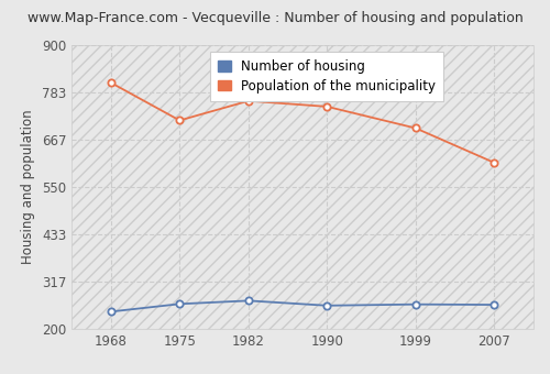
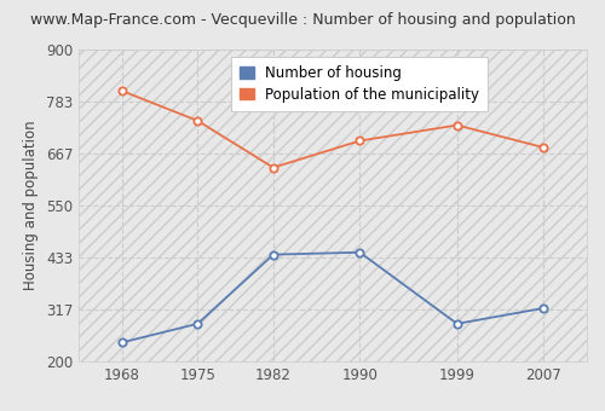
Number of housing/1975: 262 -> 285
Population of the municipality/1975: 714 -> 740
Number of housing/1982: 270 -> 440
Population of the municipality/1982: 762 -> 635
Number of housing/1990: 258 -> 445
Population of the municipality/1990: 748 -> 695
Number of housing/1999: 261 -> 285
Population of the municipality/1999: 695 -> 730
Number of housing/2007: 260 -> 320
Population of the municipality/2007: 610 -> 680
